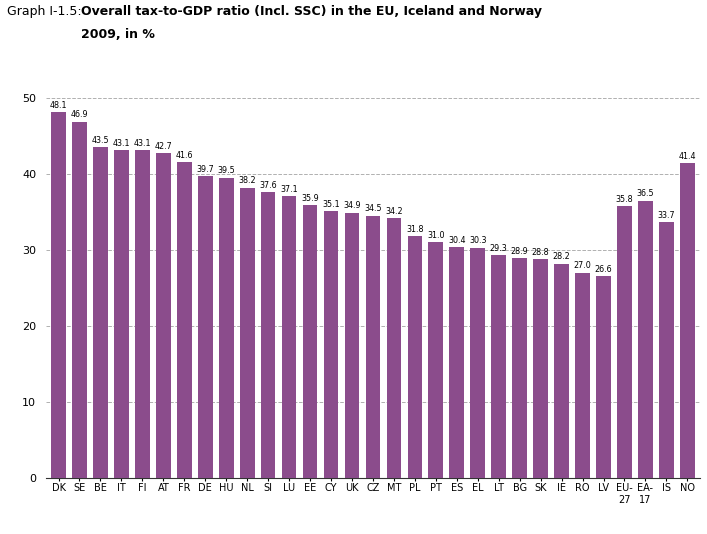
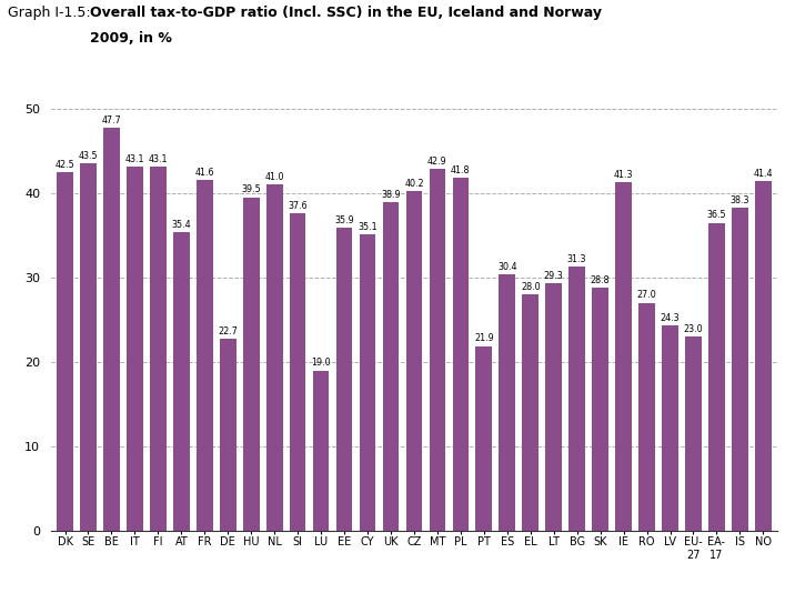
DK: 48.1 -> 42.5
SE: 46.9 -> 43.5
BE: 43.5 -> 47.7
AT: 42.7 -> 35.4
DE: 39.7 -> 22.7
NL: 38.2 -> 41.0
LU: 37.1 -> 19.0
UK: 34.9 -> 38.9
CZ: 34.5 -> 40.2
MT: 34.2 -> 42.9
PL: 31.8 -> 41.8
PT: 31.0 -> 21.9
EL: 30.3 -> 28.0
BG: 28.9 -> 31.3
IE: 28.2 -> 41.3
LV: 26.6 -> 24.3
EU- 27: 35.8 -> 23.0
IS: 33.7 -> 38.3
